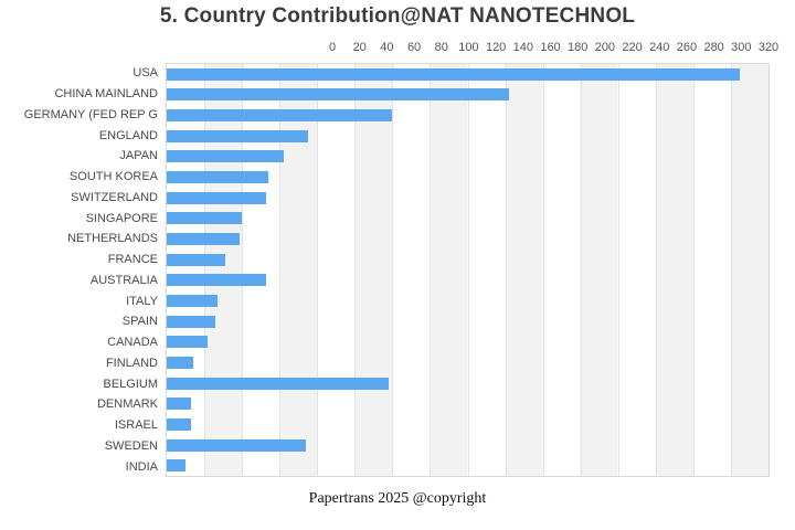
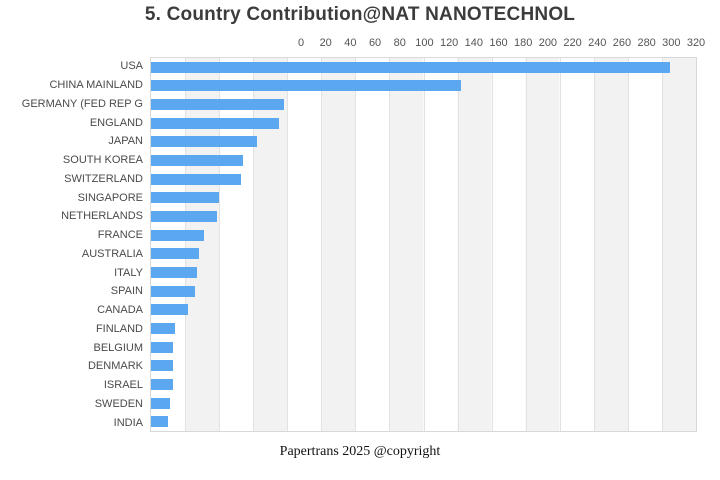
GERMANY (FED REP G: 120 -> 78
AUSTRALIA: 53 -> 28
BELGIUM: 118 -> 13
SWEDEN: 74 -> 11
